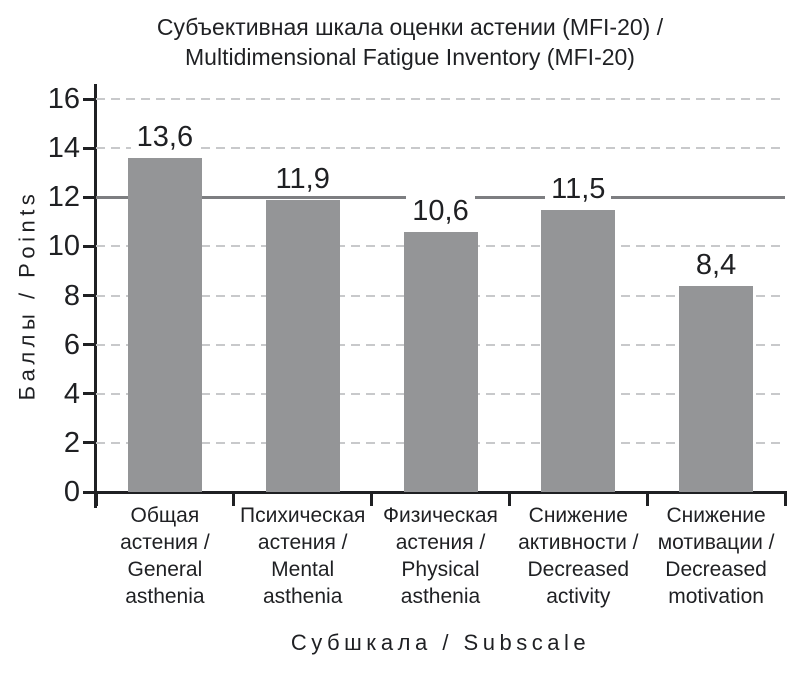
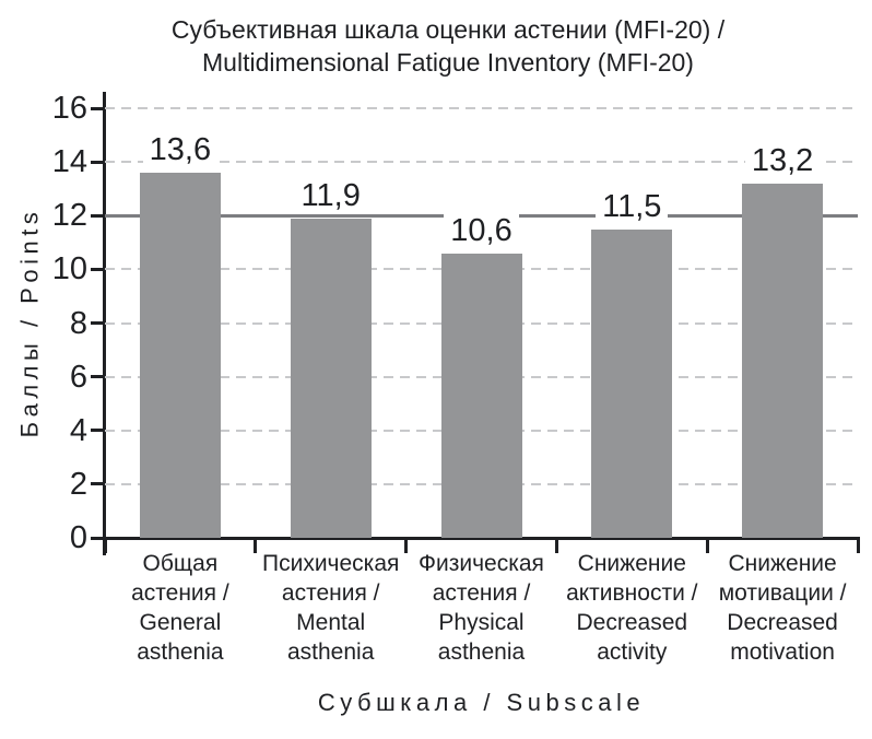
Снижение мотивации / Decreased motivation: 8,4 -> 13,2
